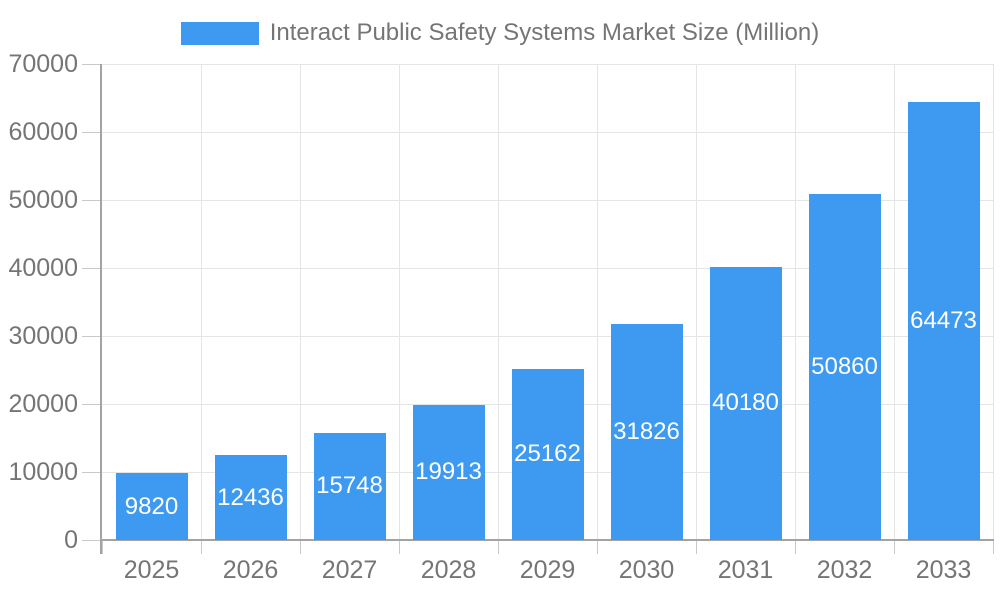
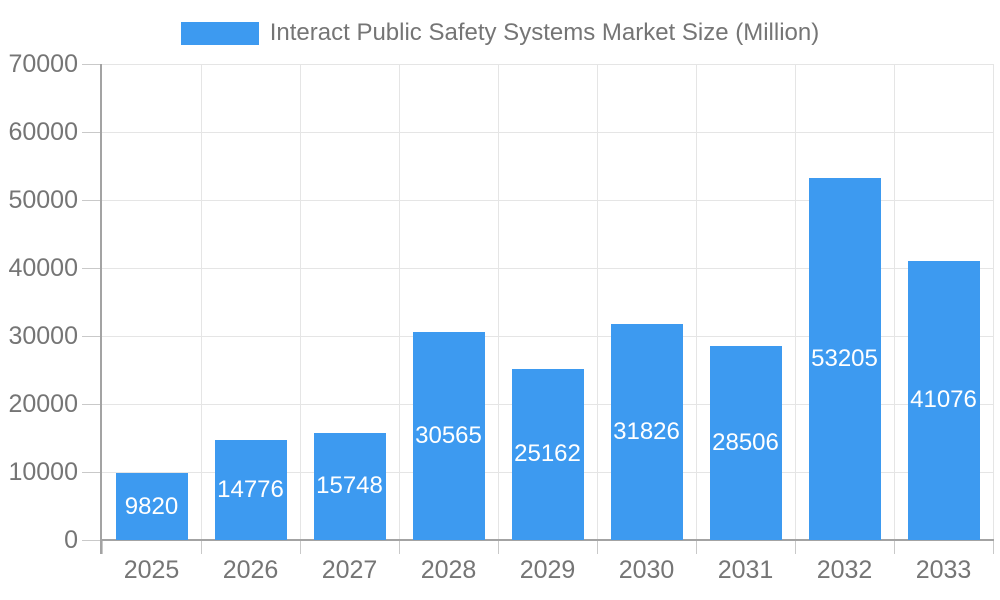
2026: 12436 -> 14776
2028: 19913 -> 30565
2031: 40180 -> 28506
2032: 50860 -> 53205
2033: 64473 -> 41076
